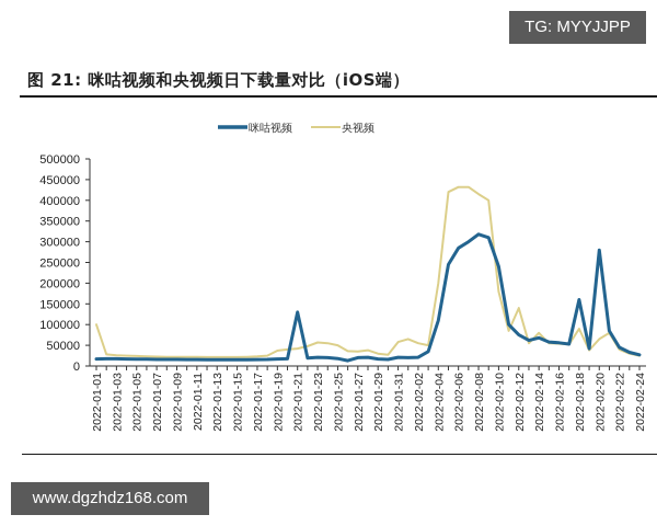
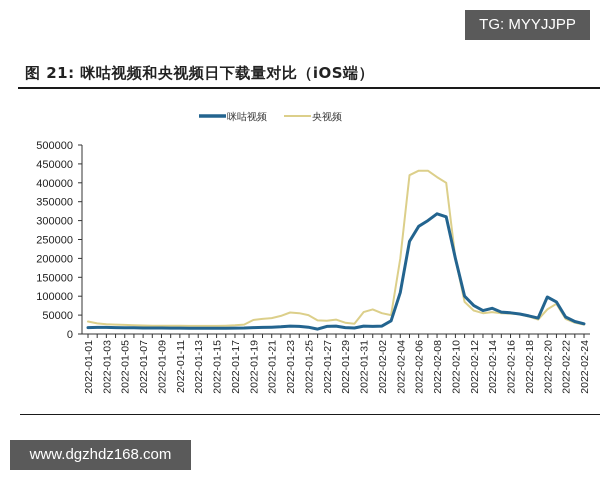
央视频/2022-01-01: 100000 -> 30000
咪咕视频/2022-01-21: 130000 -> 20000
咪咕视频/2022-02-10: 240000 -> 200000
央视频/2022-02-10: 180000 -> 200000
央视频/2022-02-12: 140000 -> 60000
央视频/2022-02-14: 80000 -> 60000
咪咕视频/2022-02-18: 160000 -> 50000
央视频/2022-02-18: 90000 -> 50000
咪咕视频/2022-02-20: 280000 -> 100000
